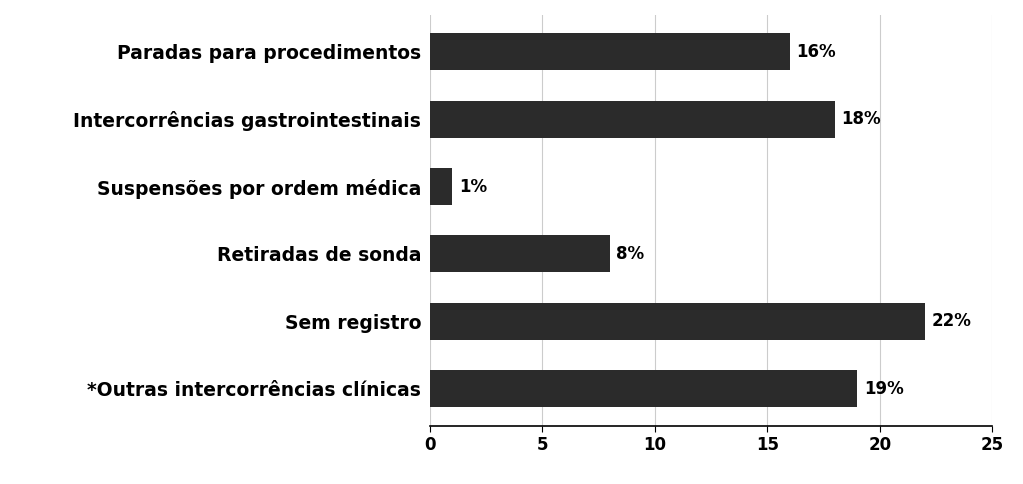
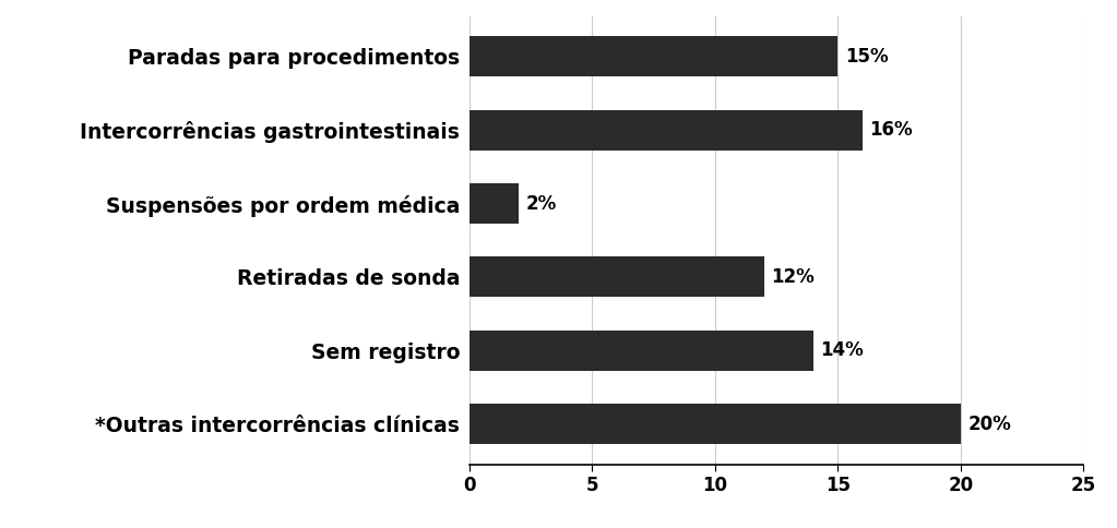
Paradas para procedimentos: 16% -> 15%
Intercorrências gastrointestinais: 18% -> 16%
Suspensões por ordem médica: 1% -> 2%
Retiradas de sonda: 8% -> 12%
Sem registro: 22% -> 14%
*Outras intercorrências clínicas: 19% -> 20%
